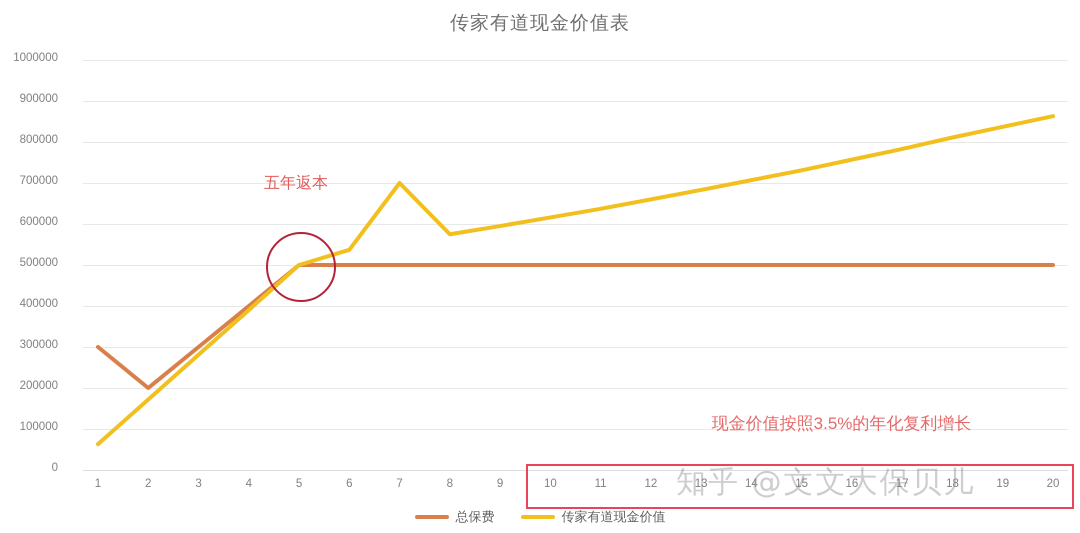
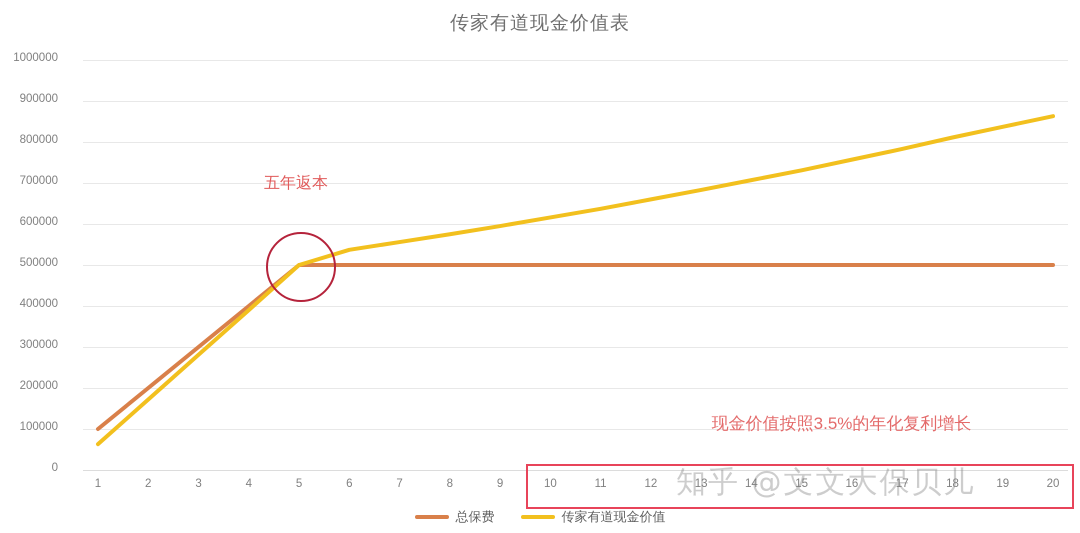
总保费/1: 300000 -> 100000
传家有道现金价值/7: 700000 -> 560000
